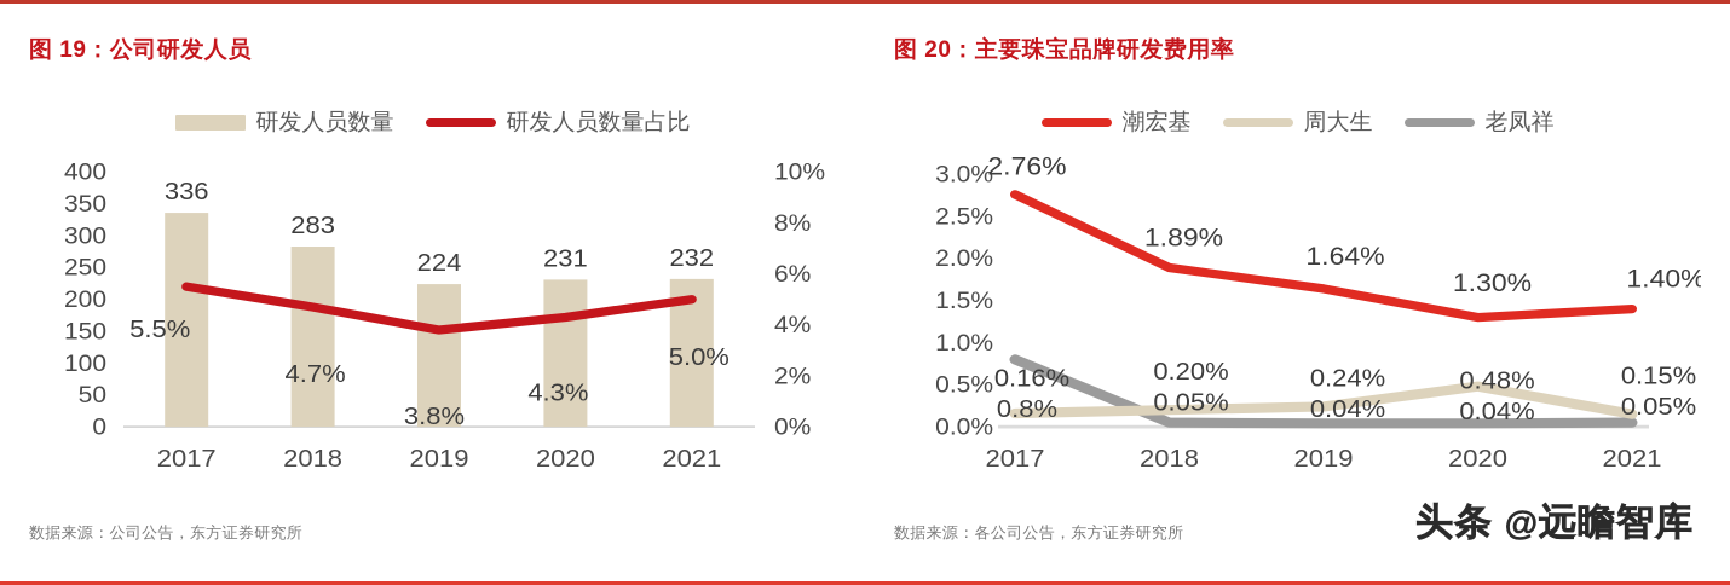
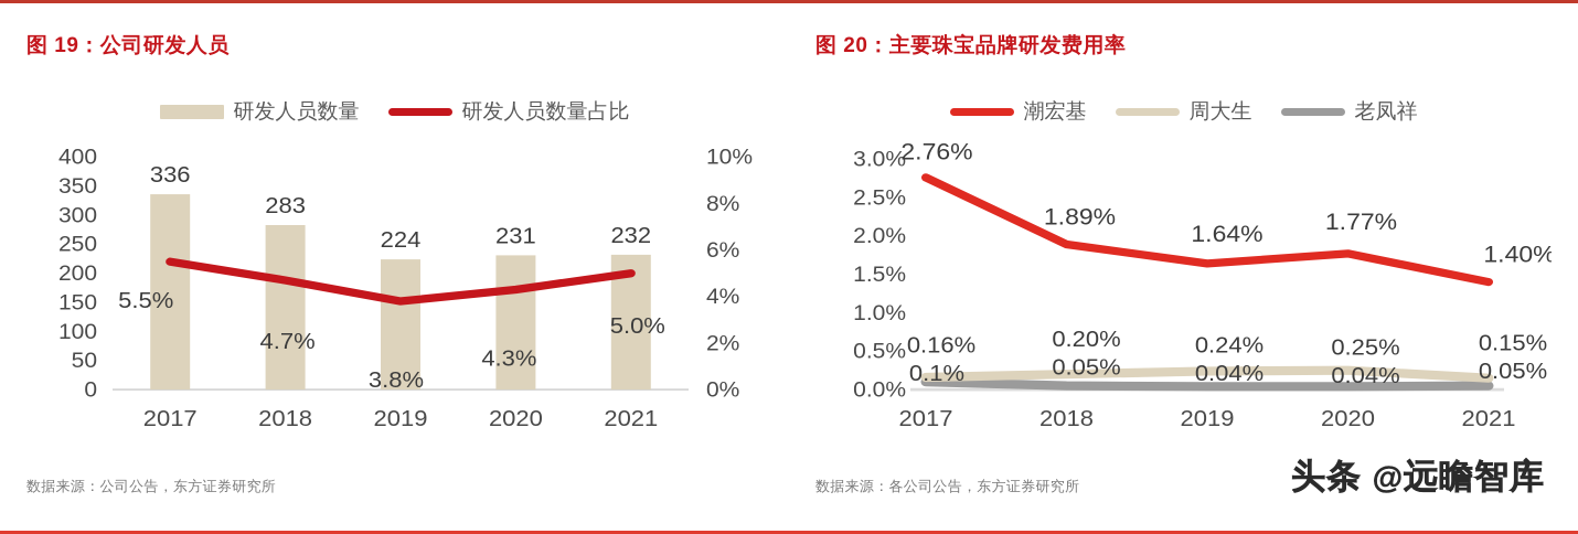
图 20：主要珠宝品牌研发费用率/老凤祥/2017: 0.8% -> 0.1%
图 20：主要珠宝品牌研发费用率/潮宏基/2020: 1.30% -> 1.77%
图 20：主要珠宝品牌研发费用率/周大生/2020: 0.48% -> 0.25%
